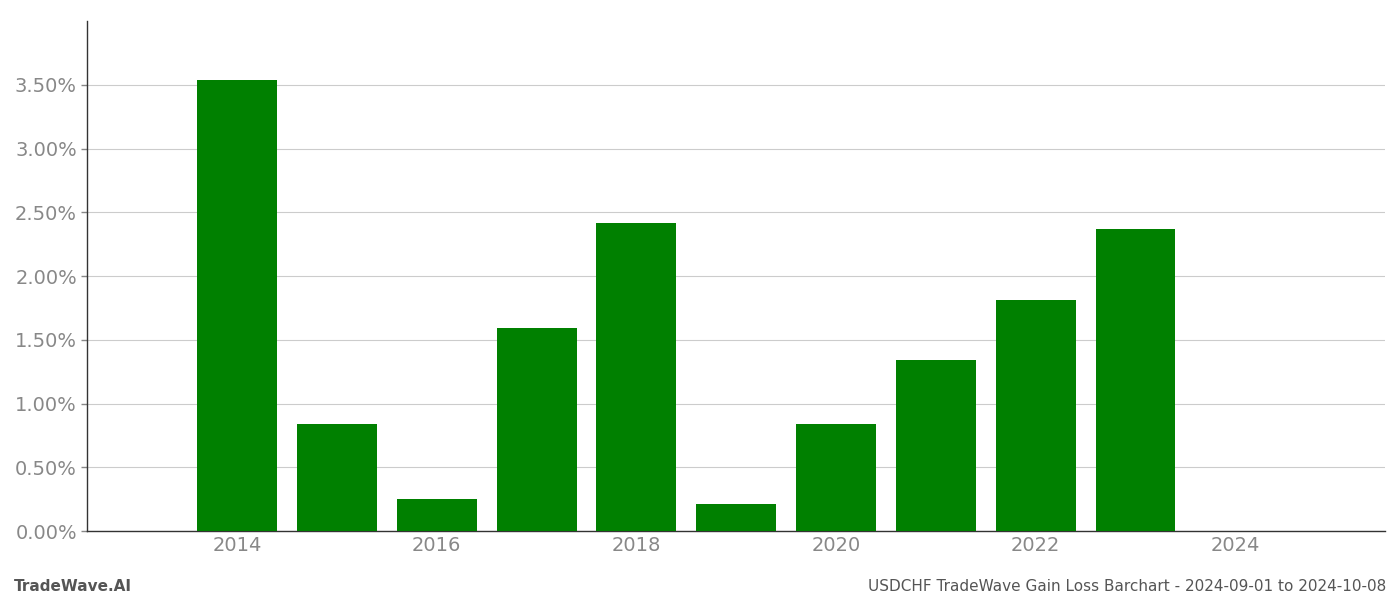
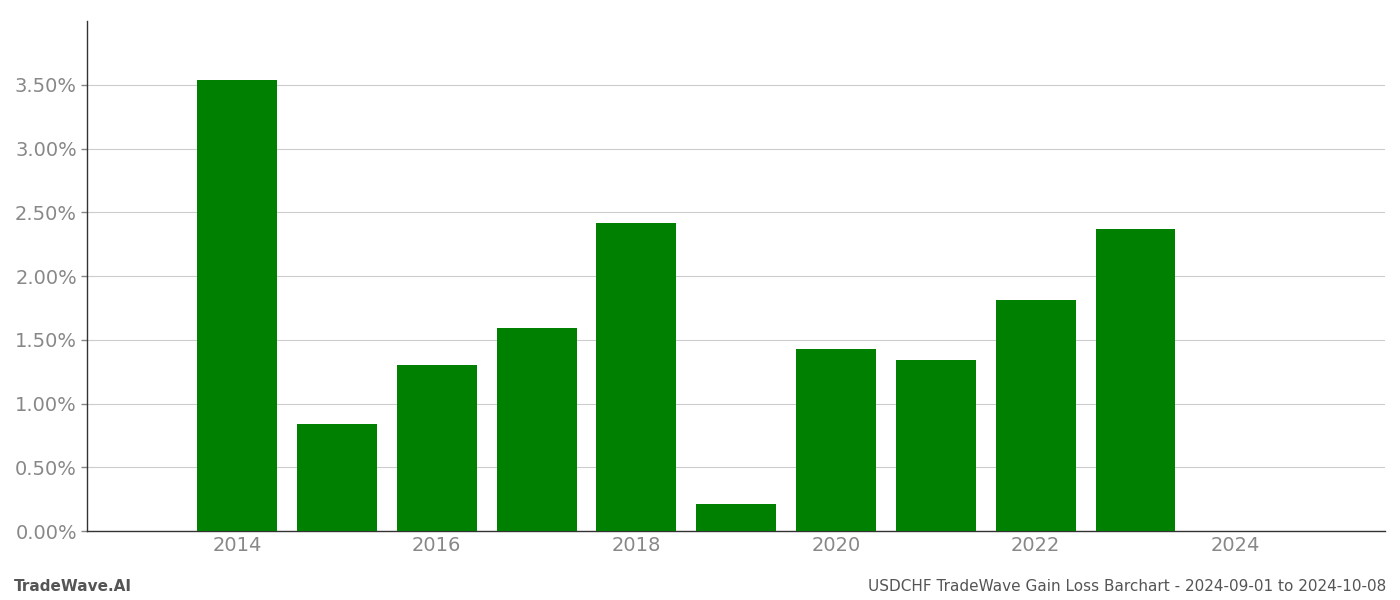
2016: 0.25% -> 1.30%
2020: 0.84% -> 1.43%
